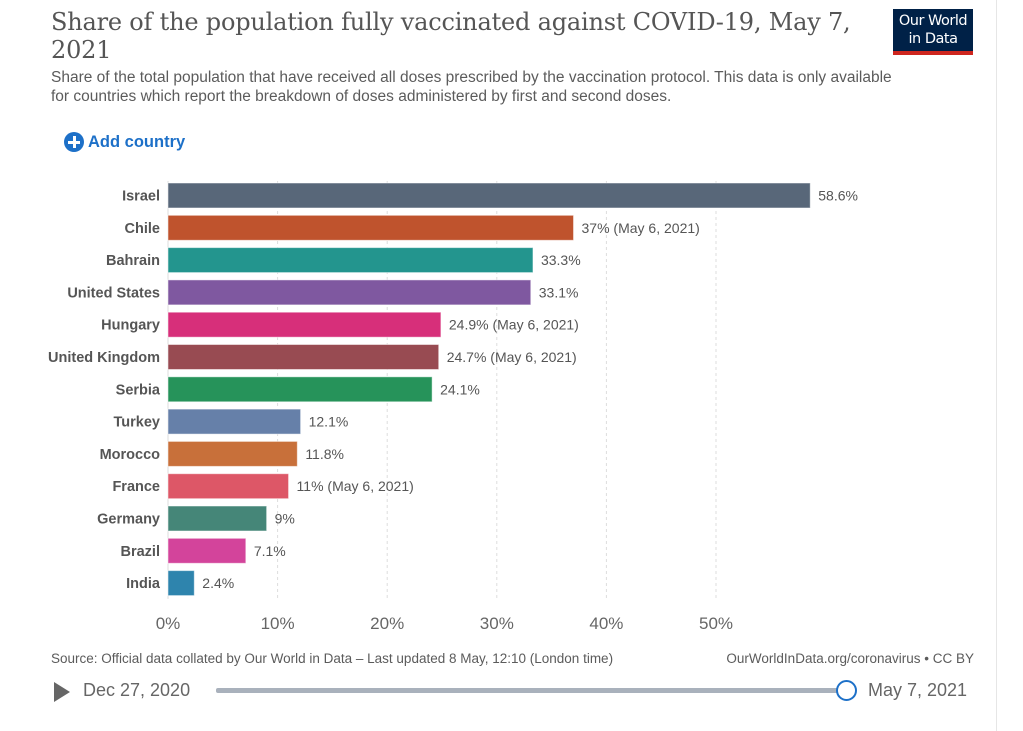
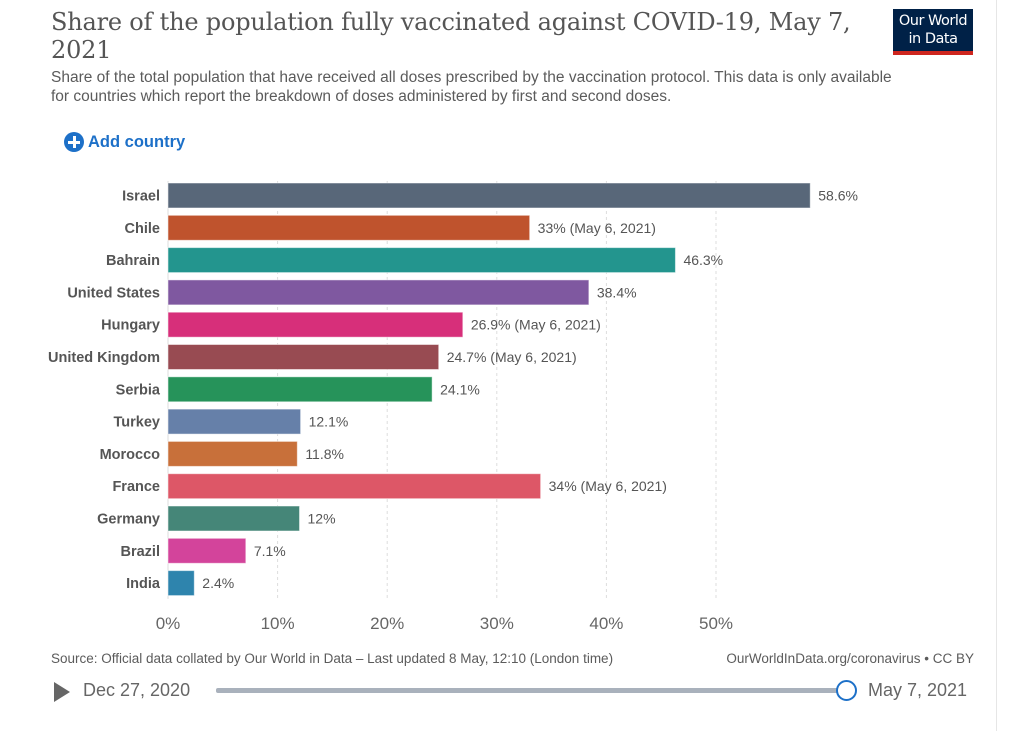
Chile: 37% -> 33%
Bahrain: 33.3% -> 46.3%
United States: 33.1% -> 38.4%
Hungary: 24.9% -> 26.9%
France: 11% -> 34%
Germany: 9% -> 12%
